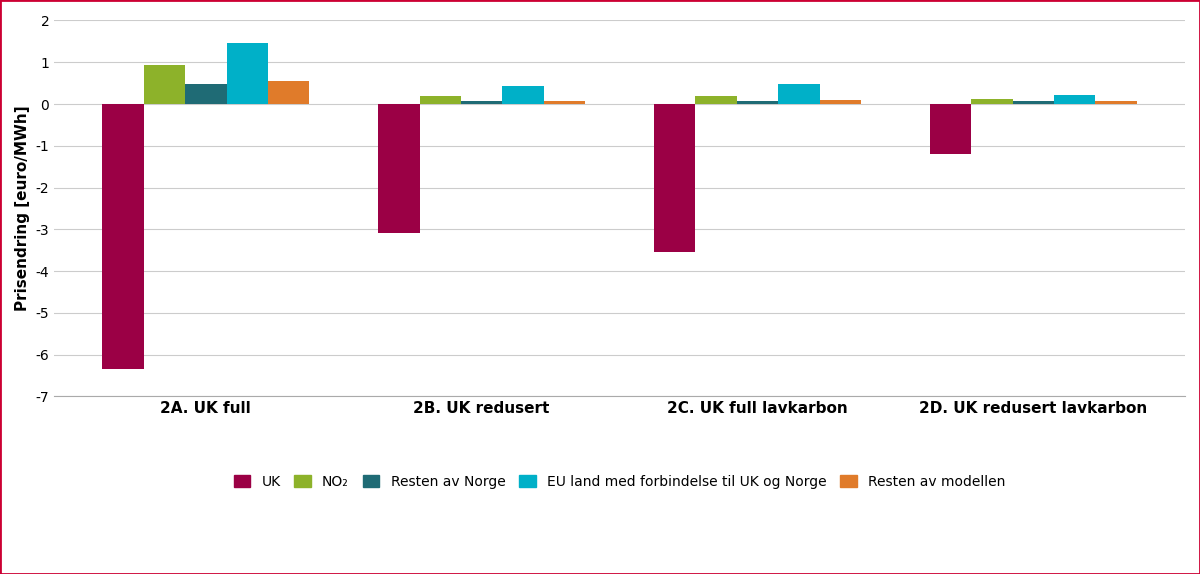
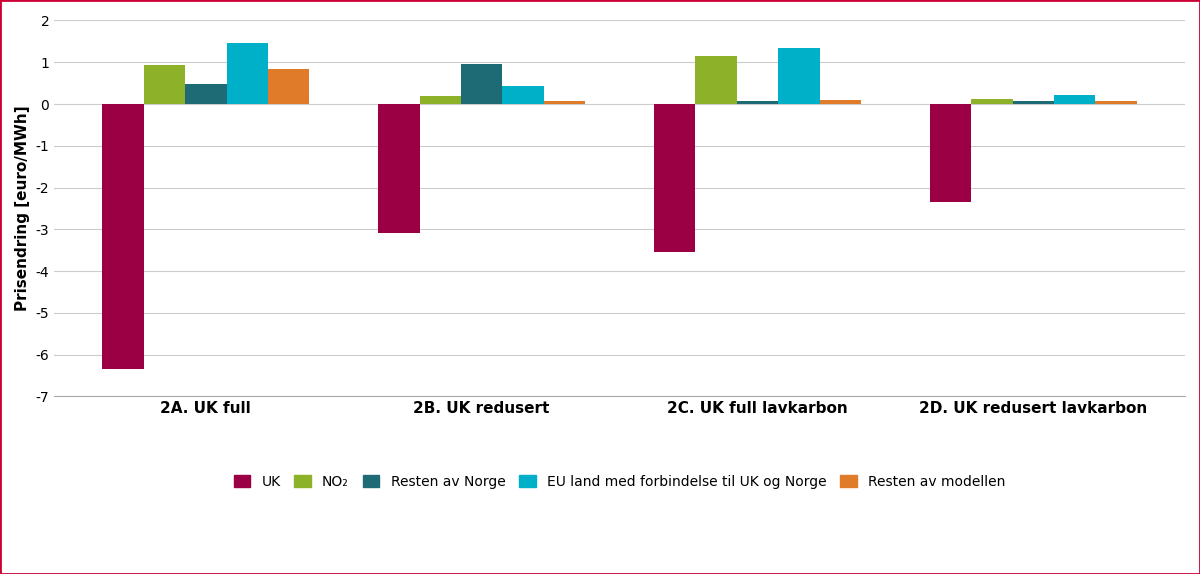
Resten av modellen/2A. UK full: 0.55 -> 0.85
Resten av Norge/2B. UK redusert: 0.06 -> 0.95
NO₂/2C. UK full lavkarbon: 0.18 -> 1.15
EU land med forbindelse til UK og Norge/2C. UK full lavkarbon: 0.48 -> 1.35
UK/2D. UK redusert lavkarbon: -1.20 -> -2.35
